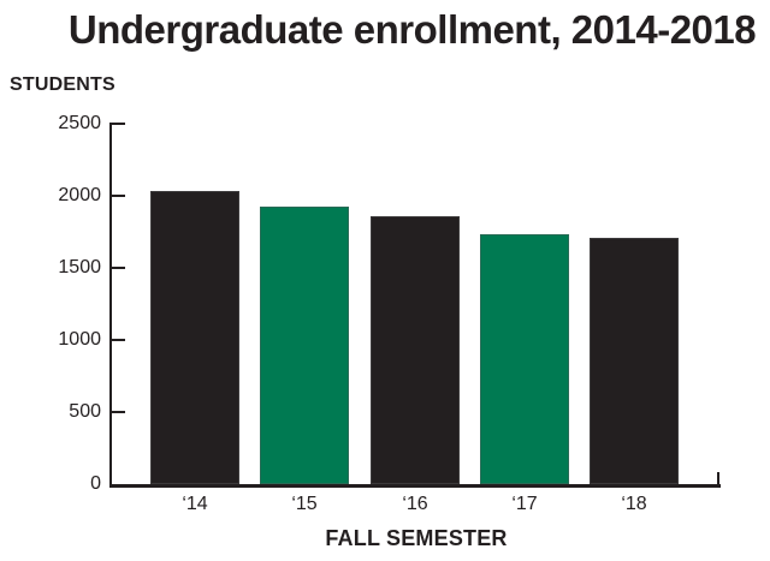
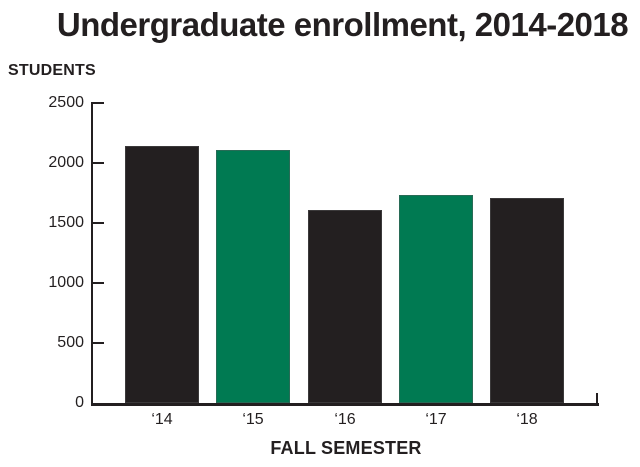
‘14: 2030 -> 2140
‘15: 1920 -> 2110
‘16: 1860 -> 1610
